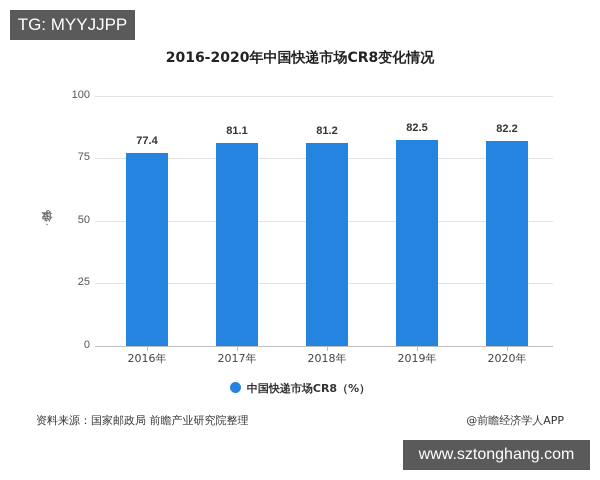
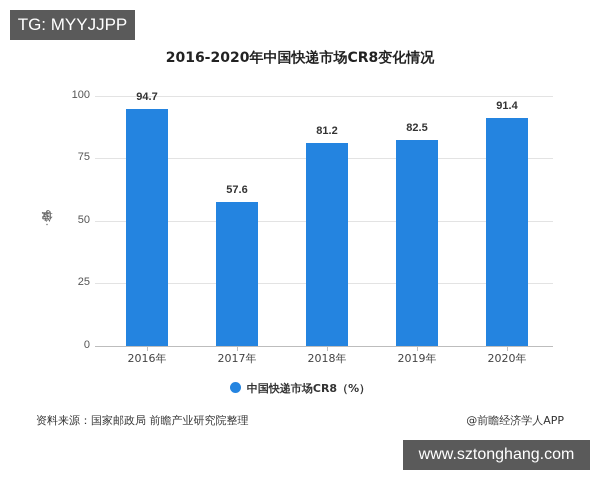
2016年: 77.4 -> 94.7
2017年: 81.1 -> 57.6
2020年: 82.2 -> 91.4
